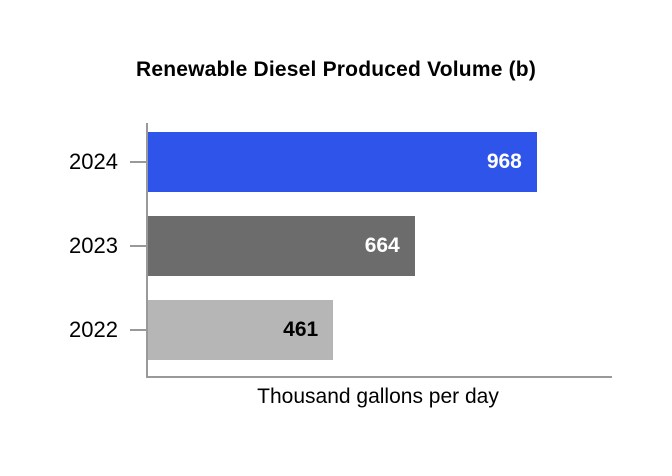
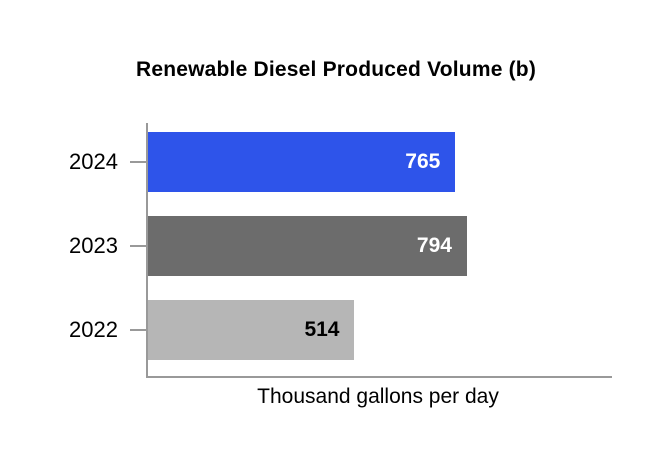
2024: 968 -> 765
2023: 664 -> 794
2022: 461 -> 514
